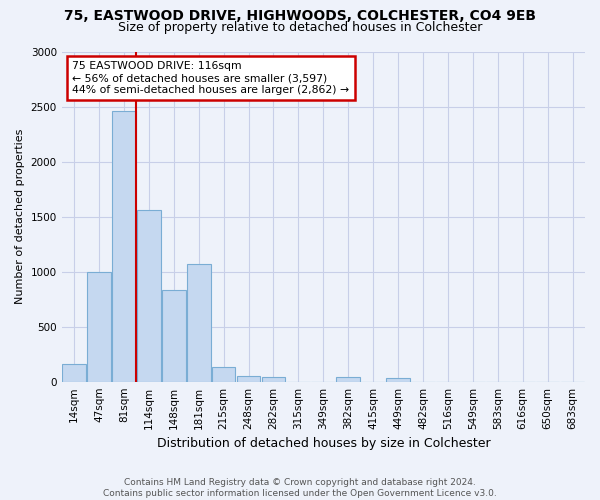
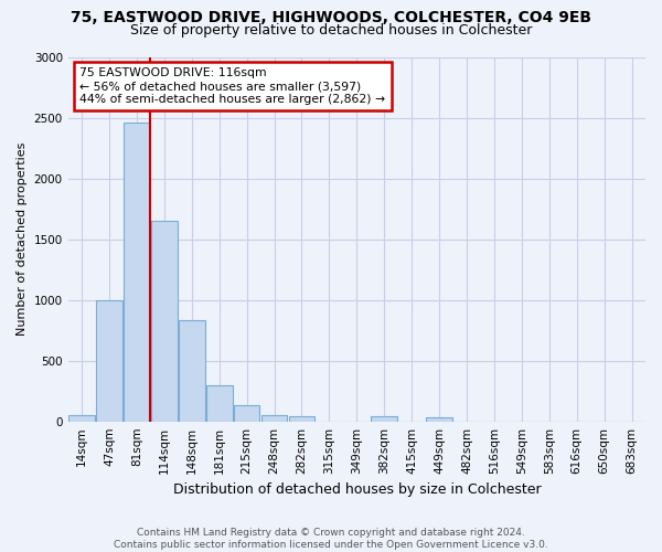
14sqm: 160 -> 60
114sqm: 1560 -> 1650
181sqm: 1070 -> 300
